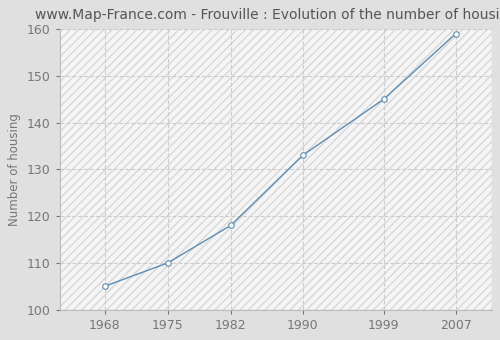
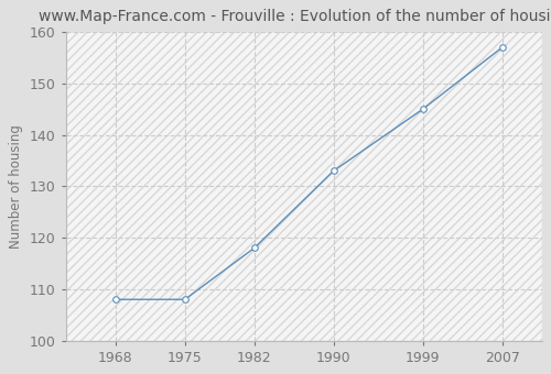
1968: 105 -> 108
1975: 110 -> 108
2007: 159 -> 157
